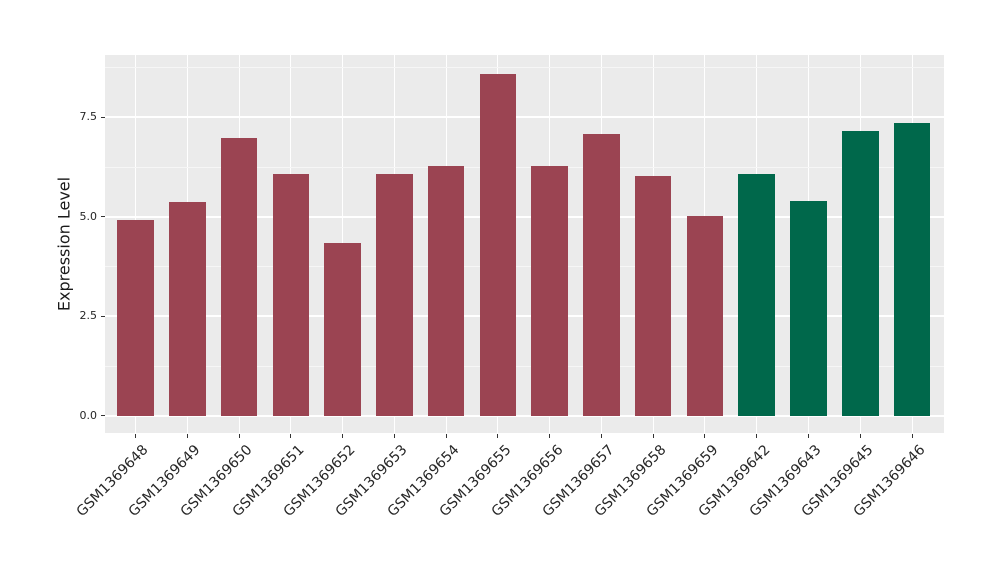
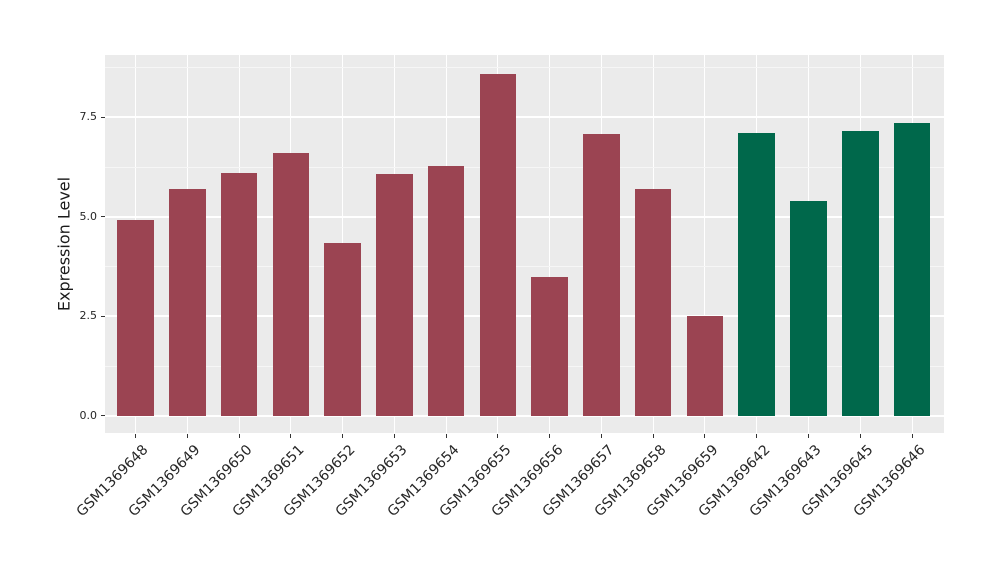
GSM1369649: 5.4 -> 5.7
GSM1369650: 7.0 -> 6.1
GSM1369651: 6.1 -> 6.6
GSM1369656: 6.3 -> 3.5
GSM1369658: 6.0 -> 5.7
GSM1369659: 5.0 -> 2.5
GSM1369642: 6.1 -> 7.1
